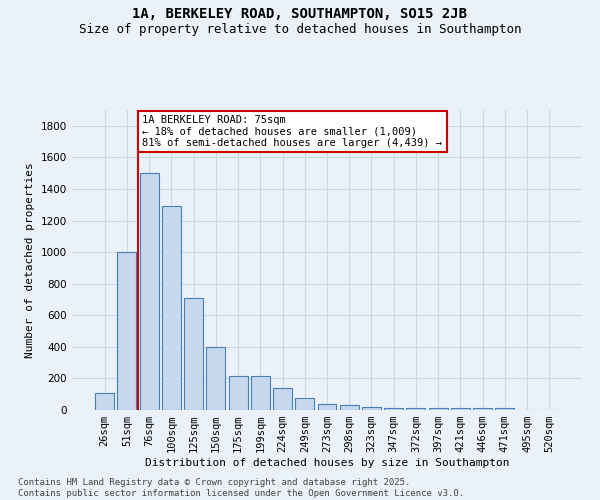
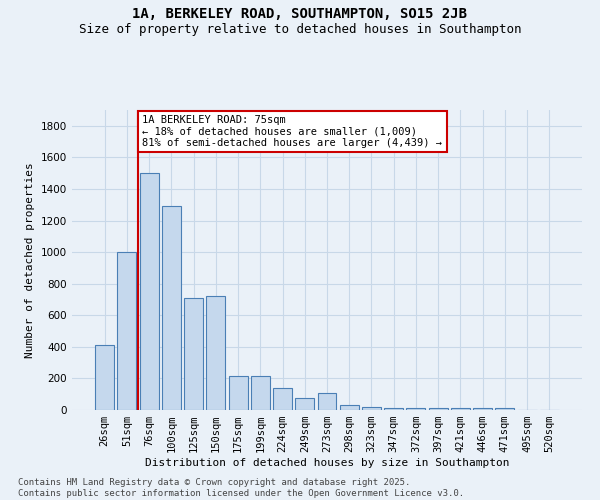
26sqm: 110 -> 410
150sqm: 400 -> 720
273sqm: 40 -> 110
